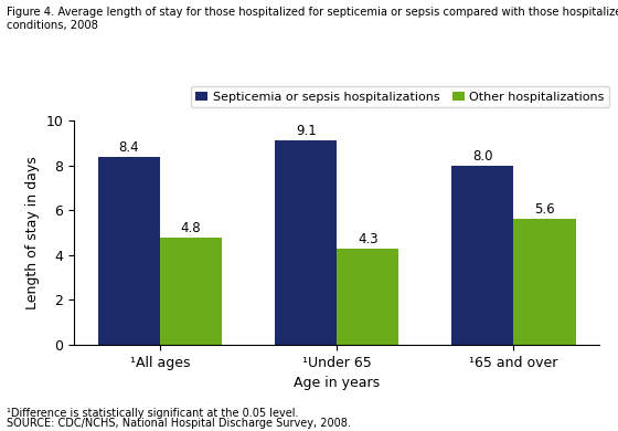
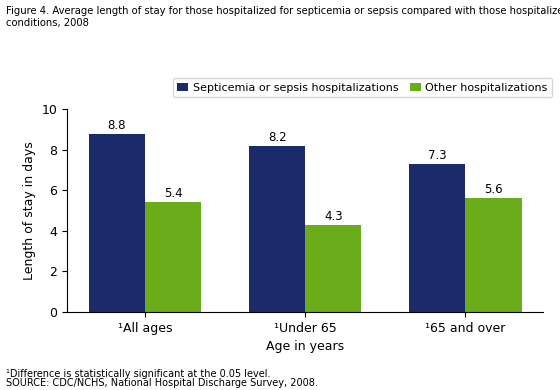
Septicemia or sepsis hospitalizations/¹All ages: 8.4 -> 8.8
Other hospitalizations/¹All ages: 4.8 -> 5.4
Septicemia or sepsis hospitalizations/¹Under 65: 9.1 -> 8.2
Septicemia or sepsis hospitalizations/¹65 and over: 8.0 -> 7.3
